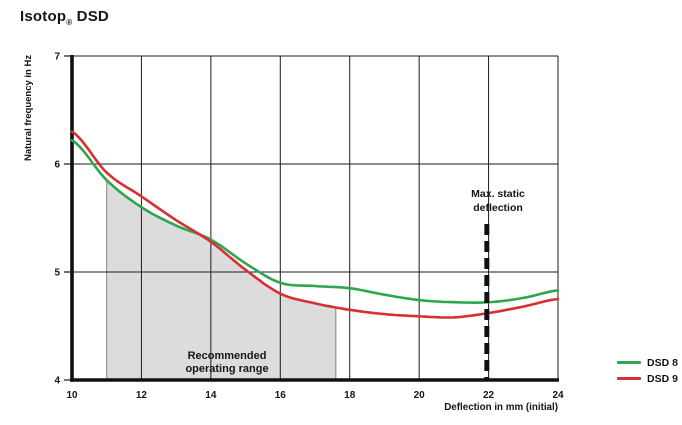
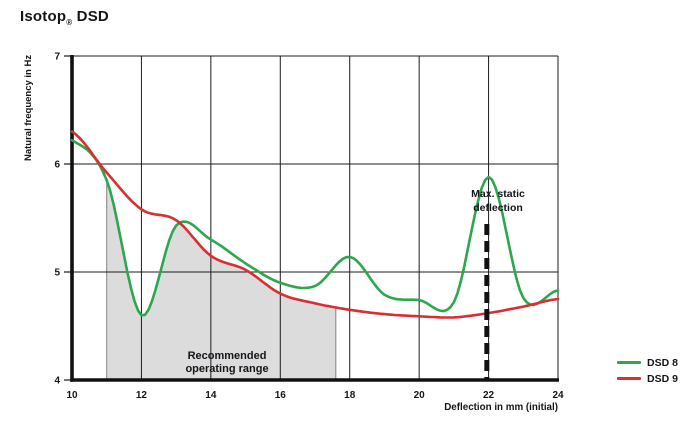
DSD 8/12: 5.60 -> 4.60
DSD 9/12: 5.70 -> 5.58
DSD 9/14: 5.28 -> 5.15
DSD 8/18: 4.85 -> 5.14
DSD 8/22: 4.72 -> 5.88
